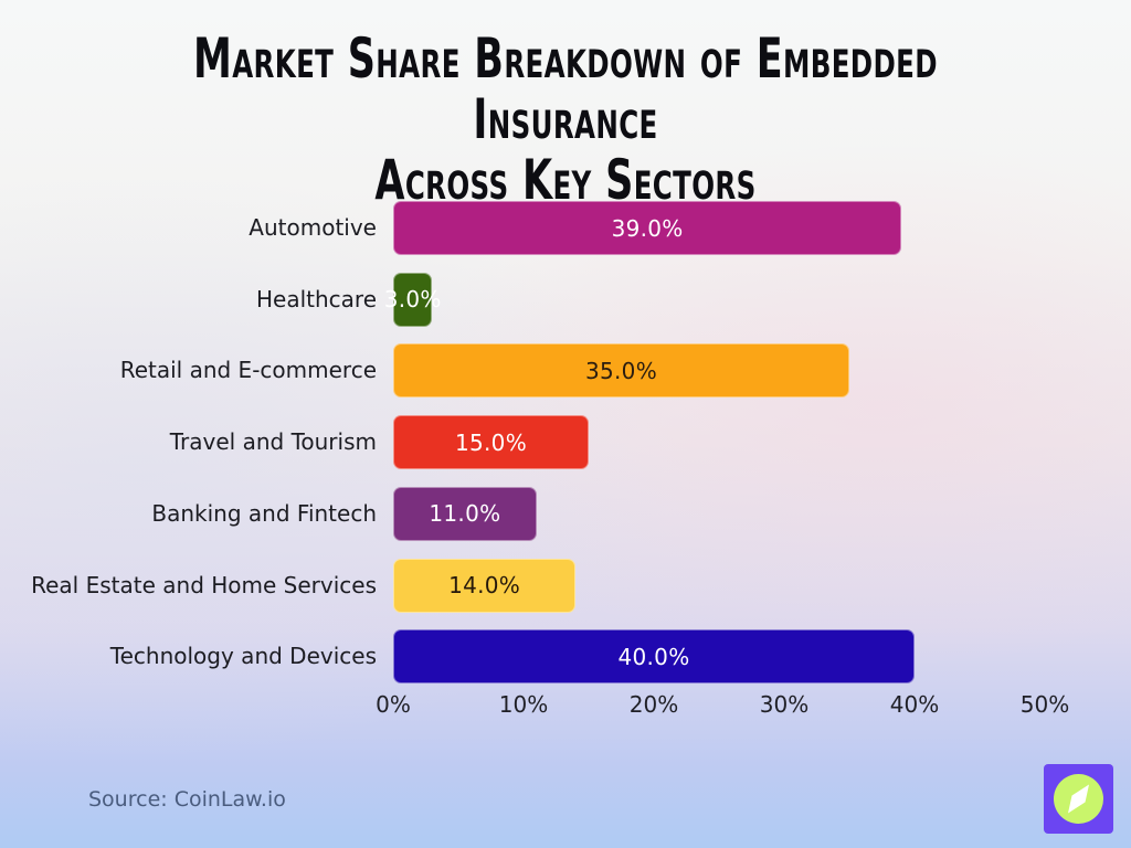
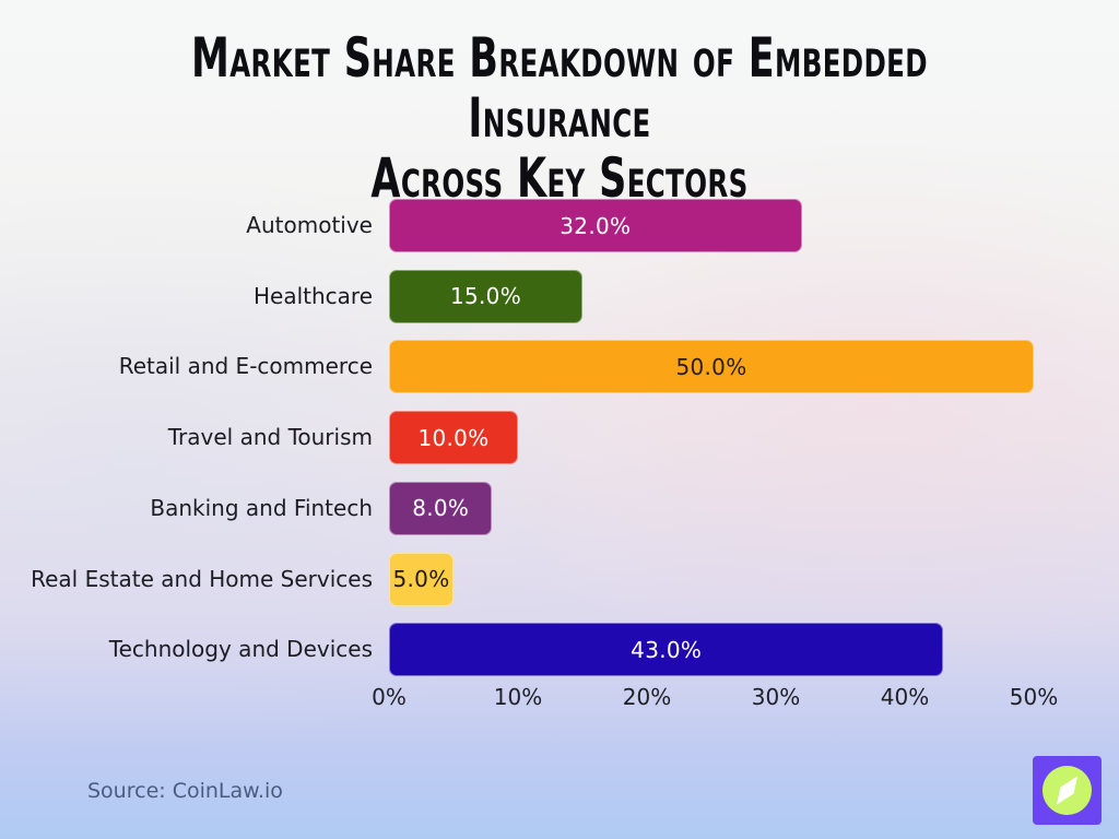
Automotive: 39.0% -> 32.0%
Healthcare: 3.0% -> 15.0%
Retail and E-commerce: 35.0% -> 50.0%
Travel and Tourism: 15.0% -> 10.0%
Banking and Fintech: 11.0% -> 8.0%
Real Estate and Home Services: 14.0% -> 5.0%
Technology and Devices: 40.0% -> 43.0%
